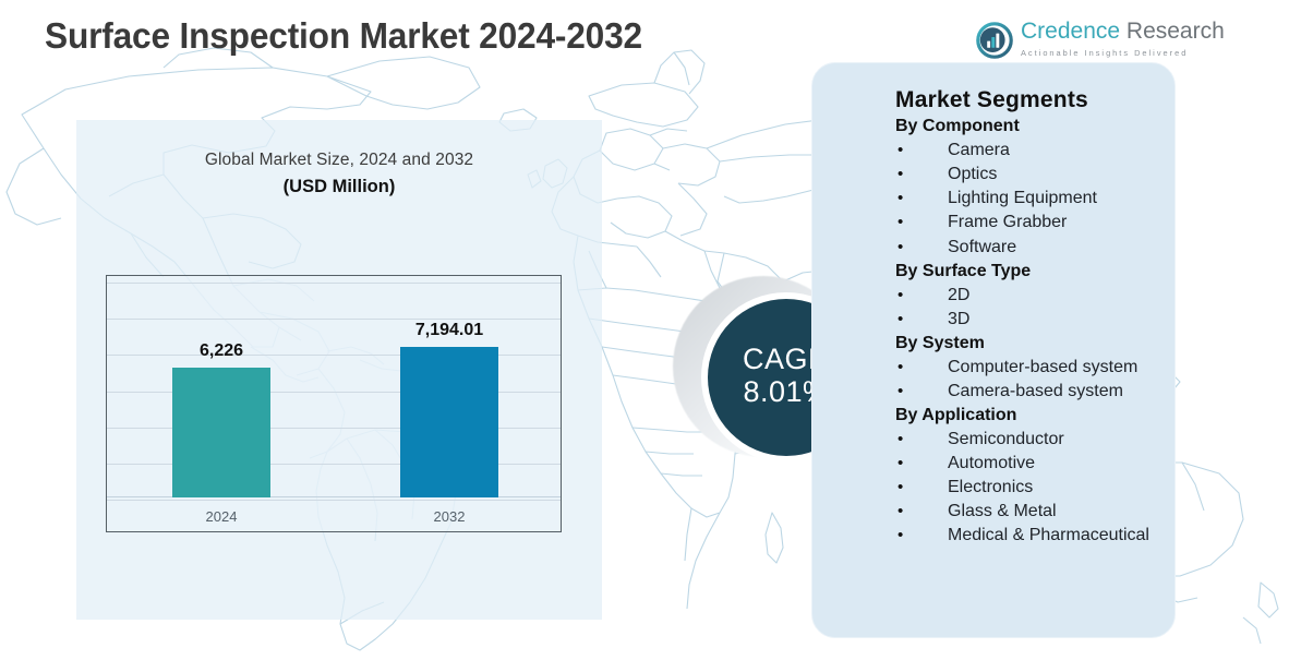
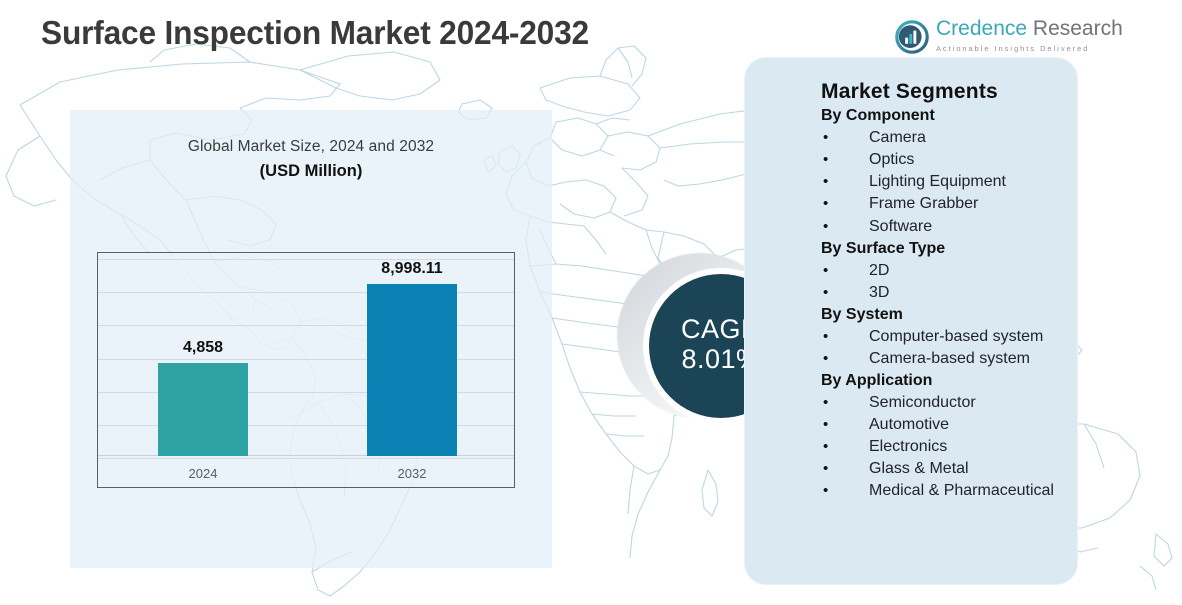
2024: 6,226 -> 4,858
2032: 7,194.01 -> 8,998.11
